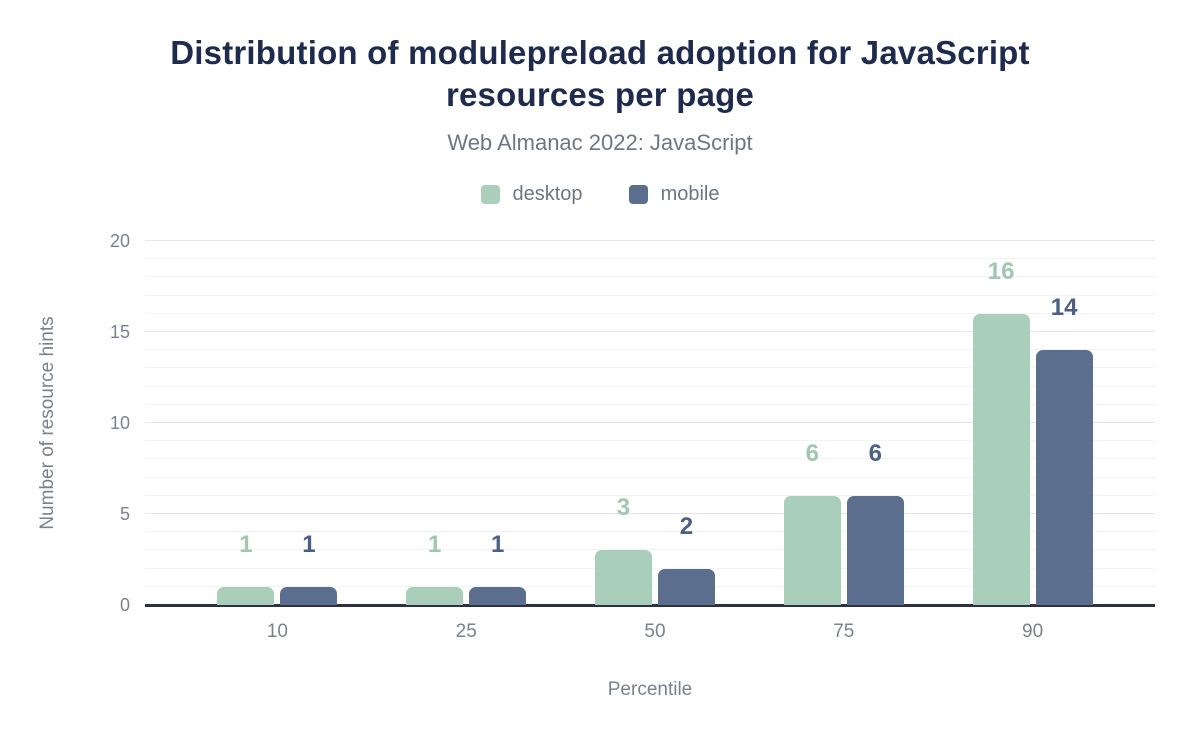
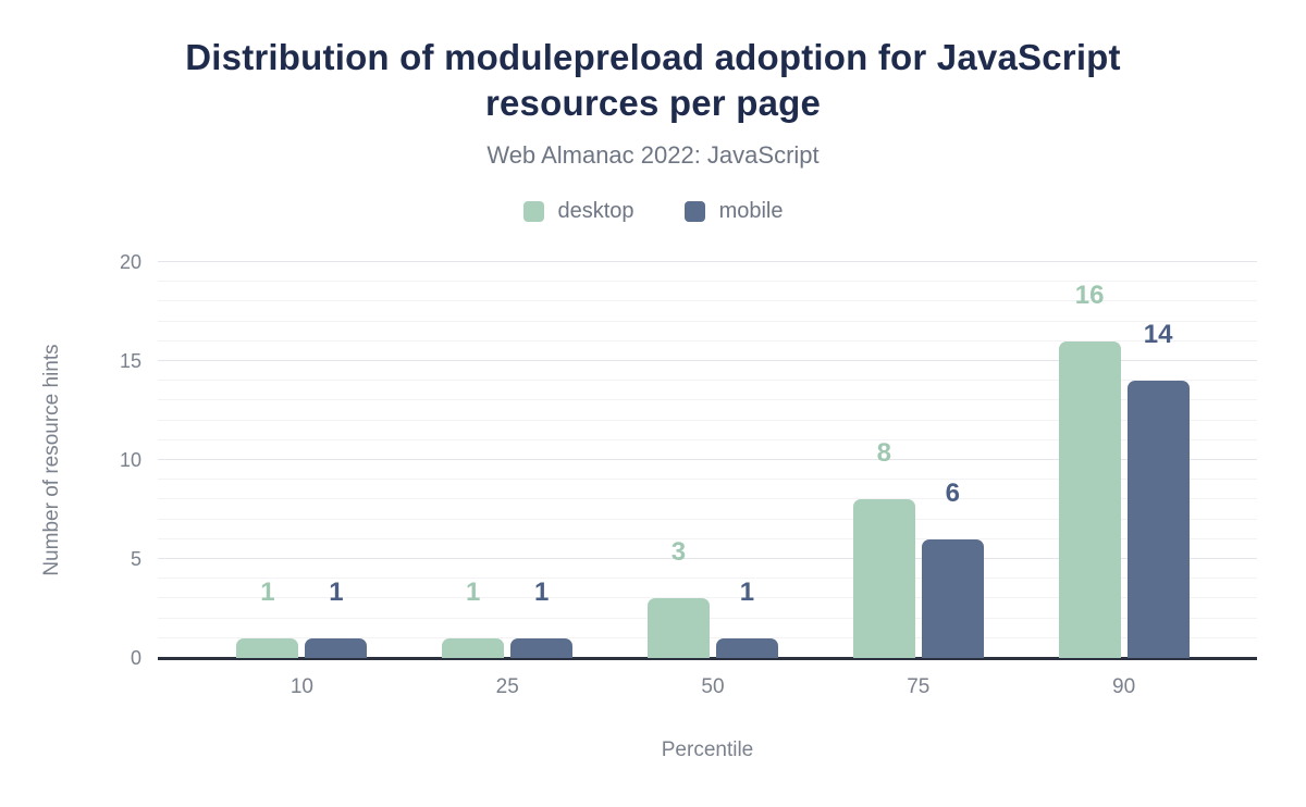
mobile/50: 2 -> 1
desktop/75: 6 -> 8
